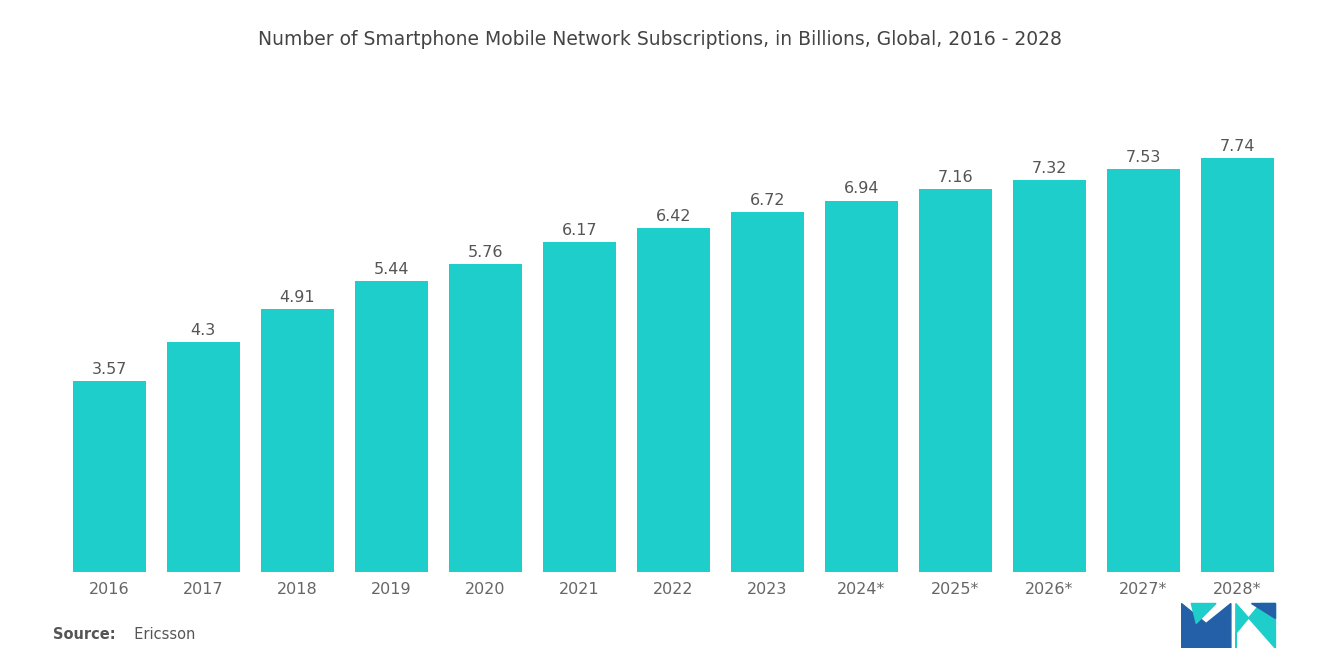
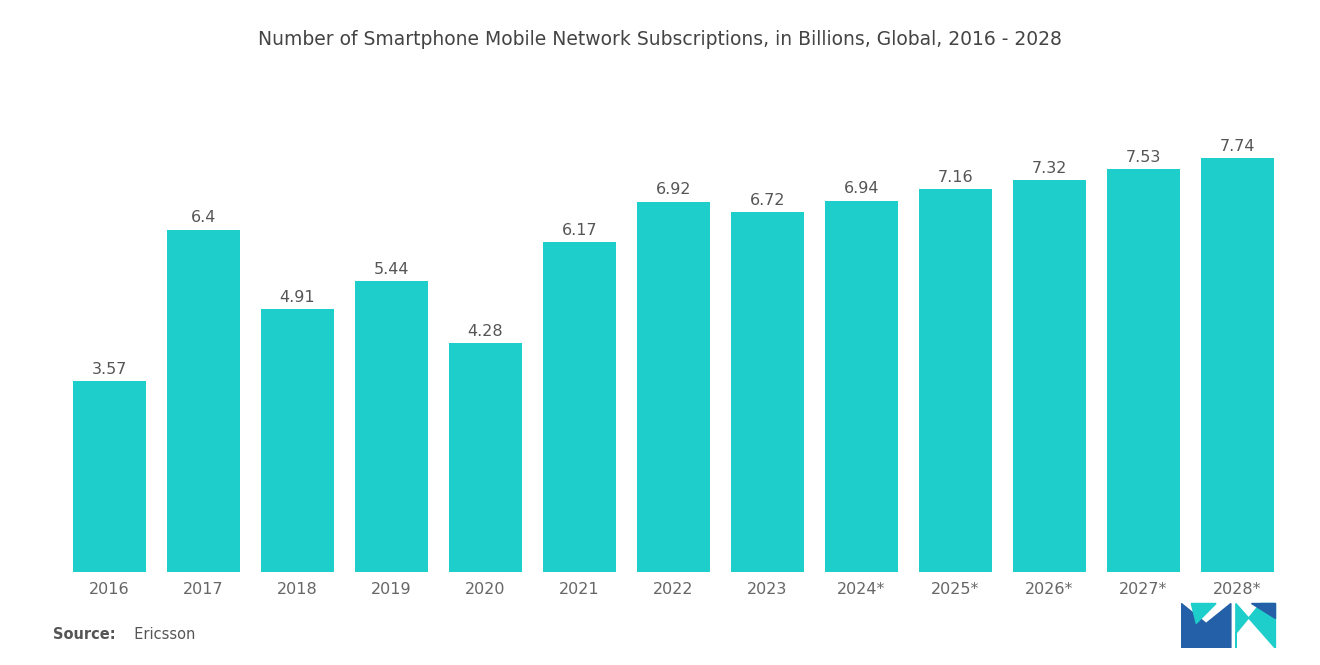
2017: 4.3 -> 6.4
2020: 5.76 -> 4.28
2022: 6.42 -> 6.92
